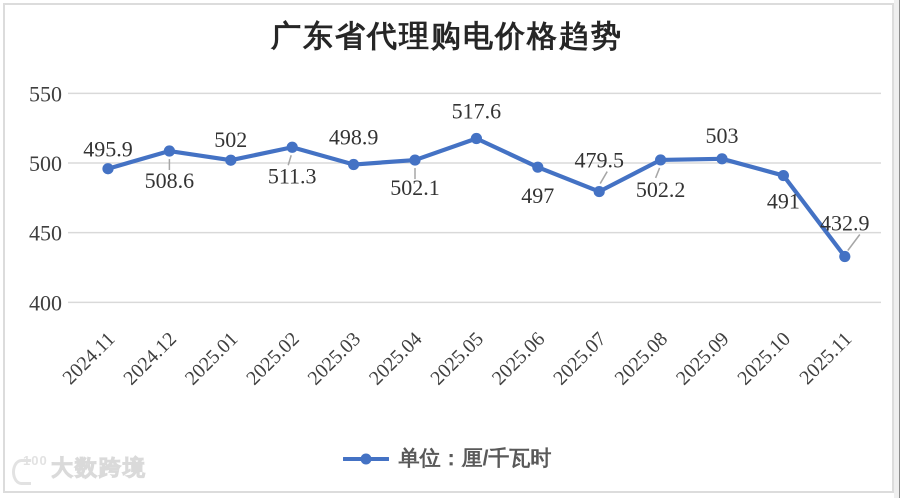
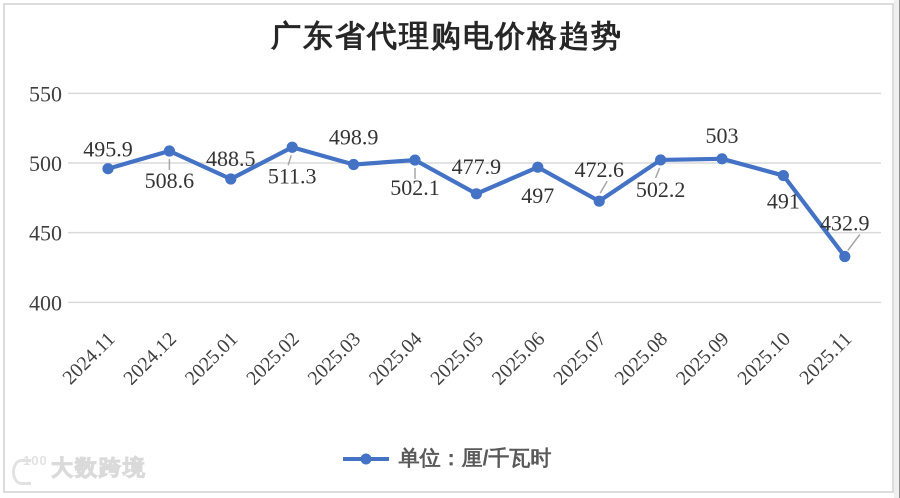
2025.01: 502 -> 488.5
2025.05: 517.6 -> 477.9
2025.07: 479.5 -> 472.6
